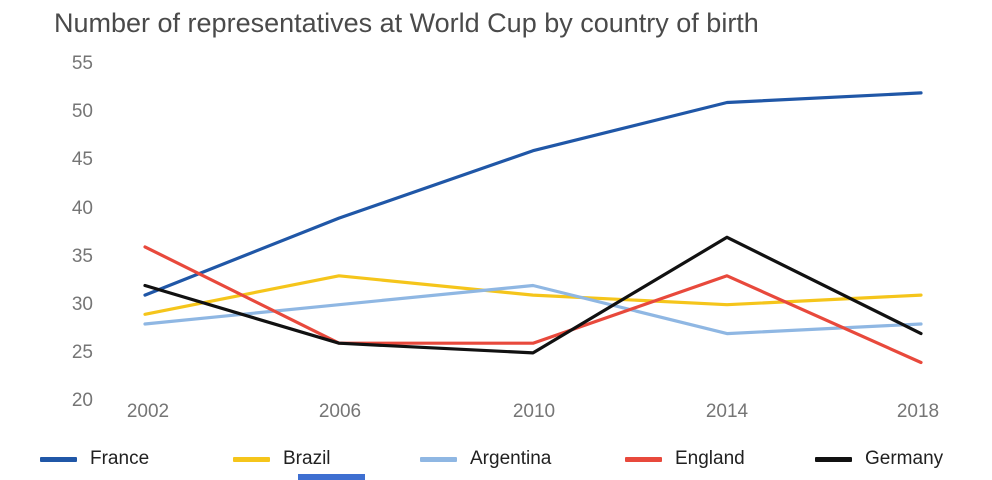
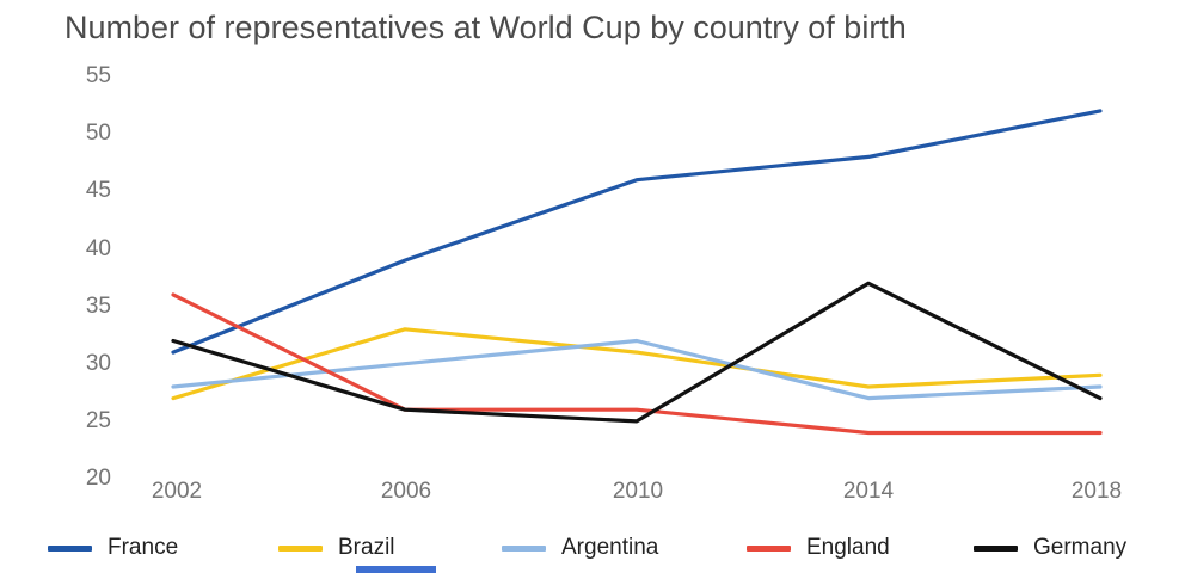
Brazil/2002: 29 -> 27
France/2014: 51 -> 48
Brazil/2014: 30 -> 28
England/2014: 33 -> 24
Brazil/2018: 31 -> 29
